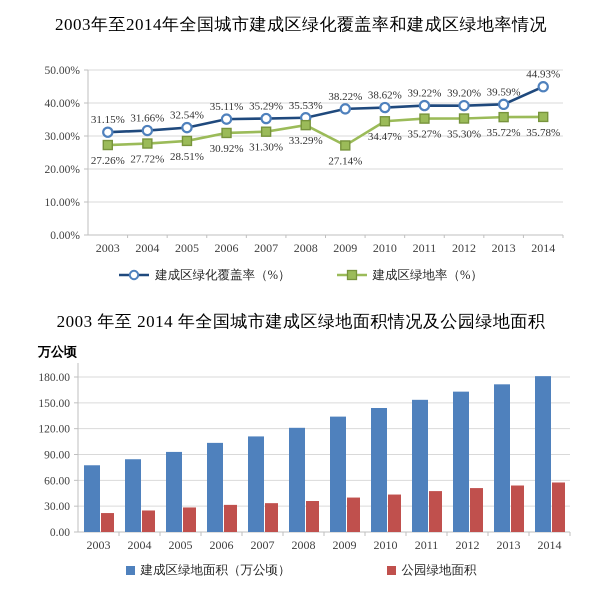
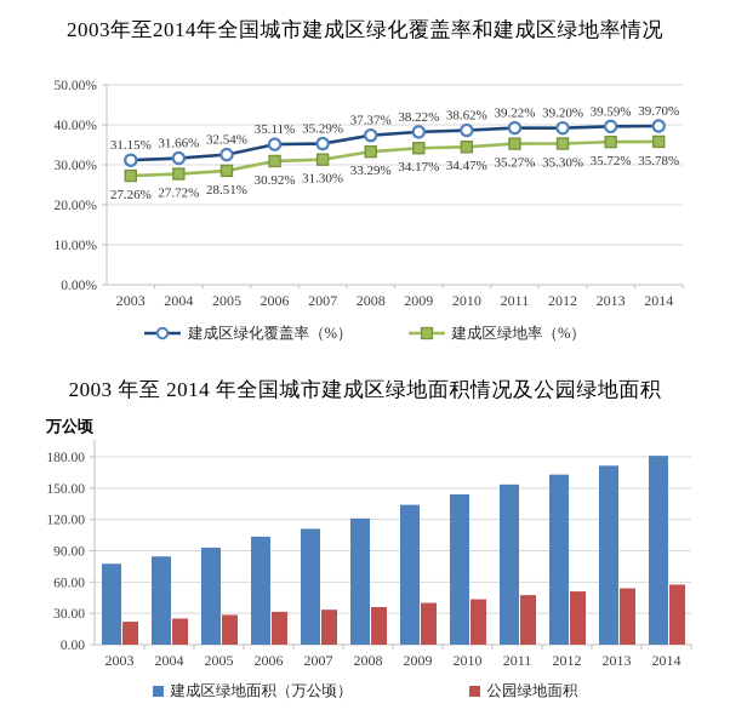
2003年至2014年全国城市建成区绿化覆盖率和建成区绿地率情况/建成区绿化覆盖率（%）/2008: 35.53% -> 37.37%
2003年至2014年全国城市建成区绿化覆盖率和建成区绿地率情况/建成区绿地率（%）/2009: 27.14% -> 34.17%
2003年至2014年全国城市建成区绿化覆盖率和建成区绿地率情况/建成区绿化覆盖率（%）/2014: 44.93% -> 39.70%
